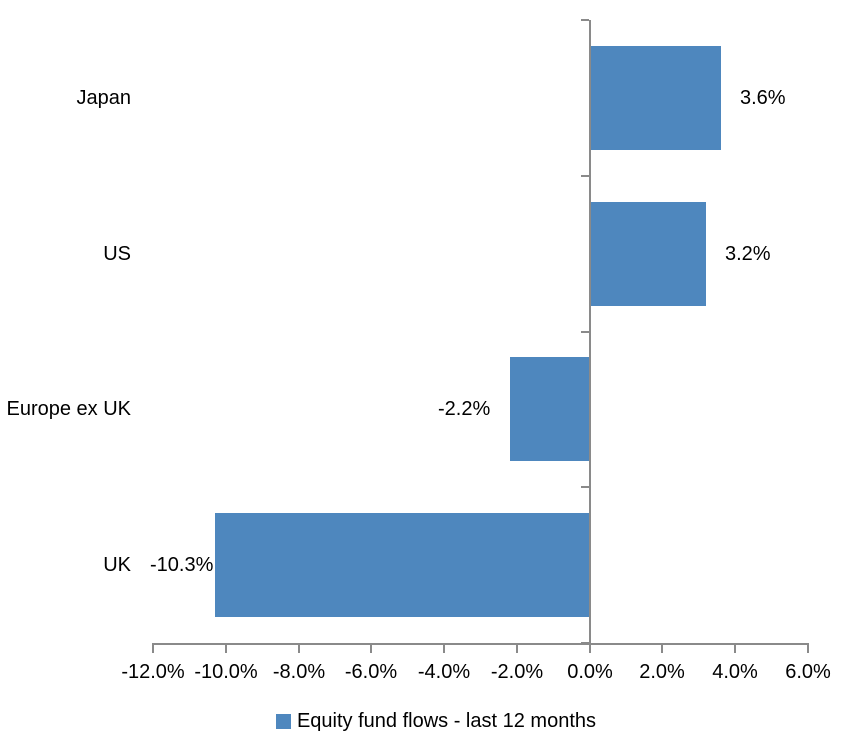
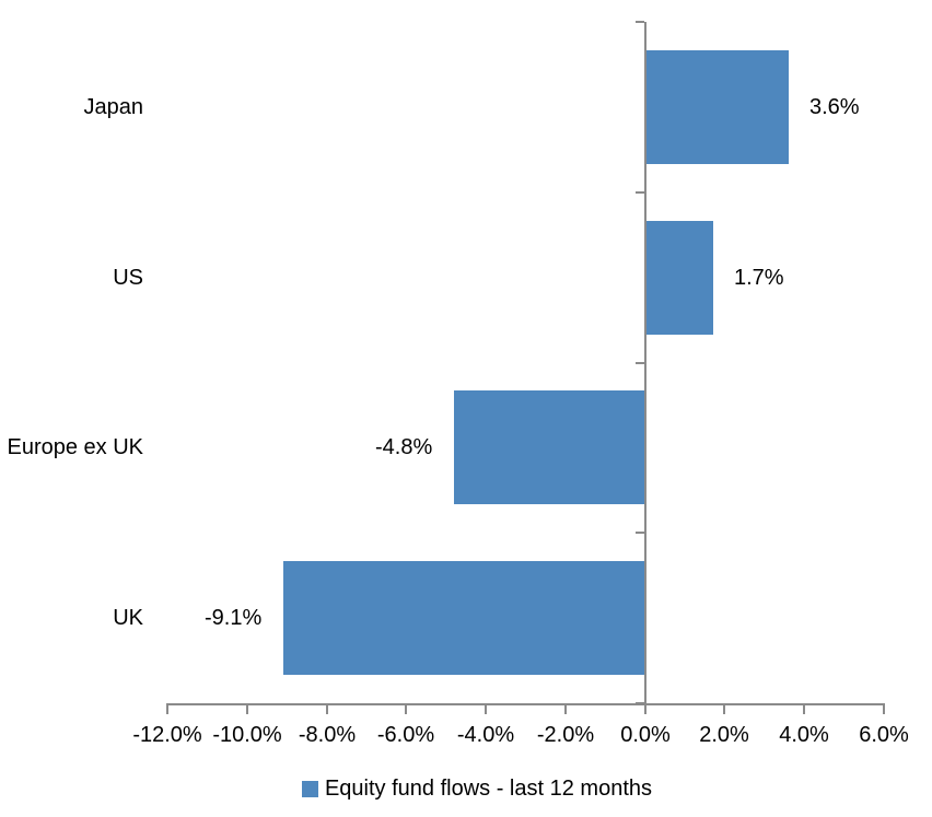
US: 3.2% -> 1.7%
Europe ex UK: -2.2% -> -4.8%
UK: -10.3% -> -9.1%
